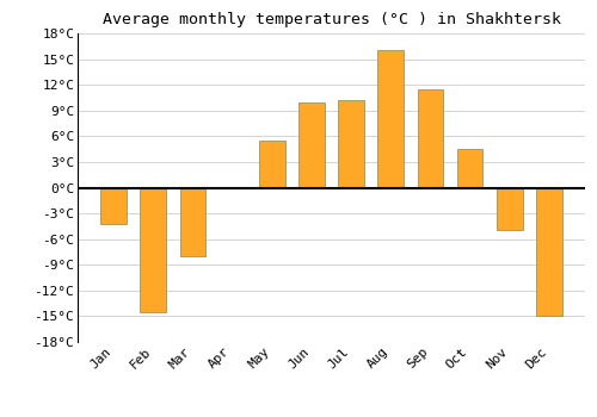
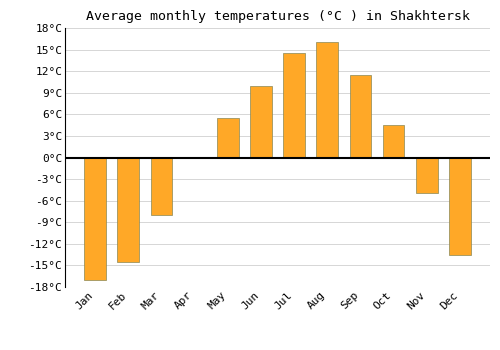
Jan: -4.2°C -> -17.0°C
Jul: 10.2°C -> 14.5°C
Dec: -15.0°C -> -13.5°C
